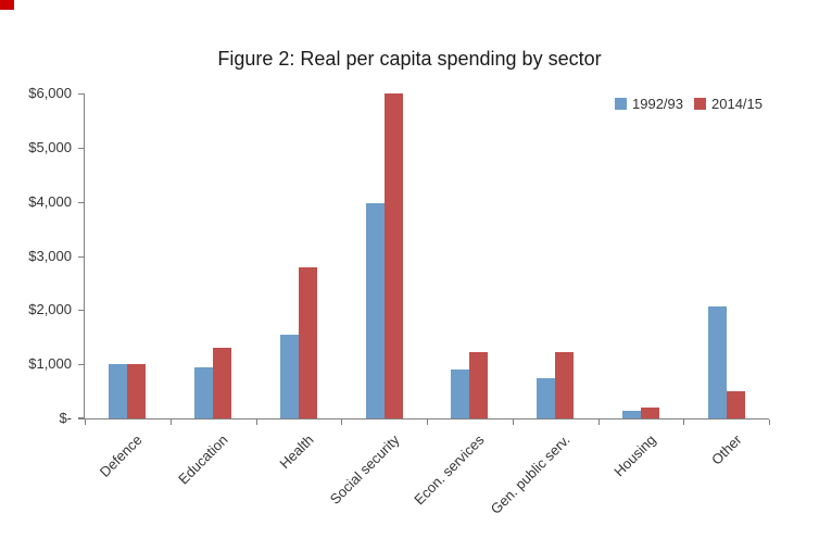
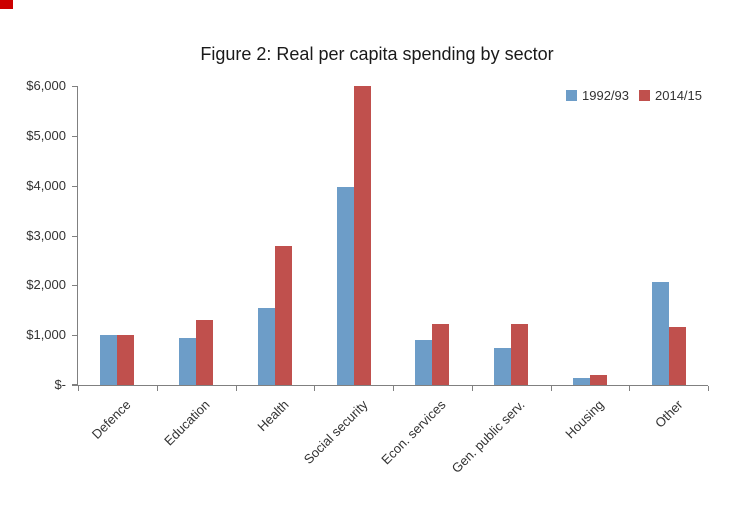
2014/15/Other: $500 -> $1200
